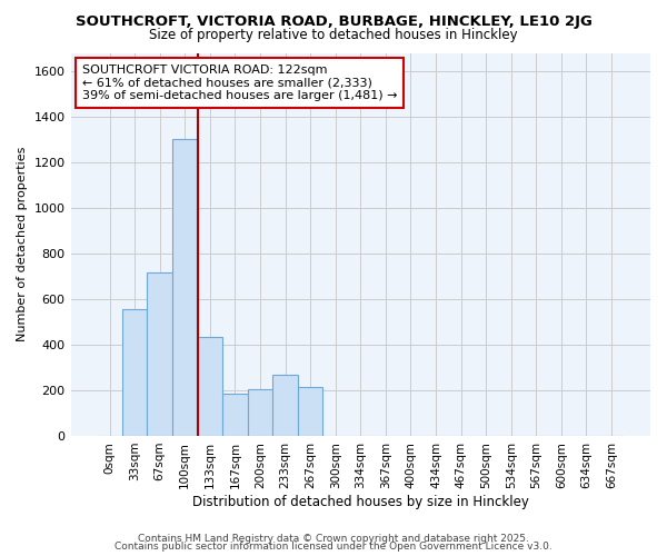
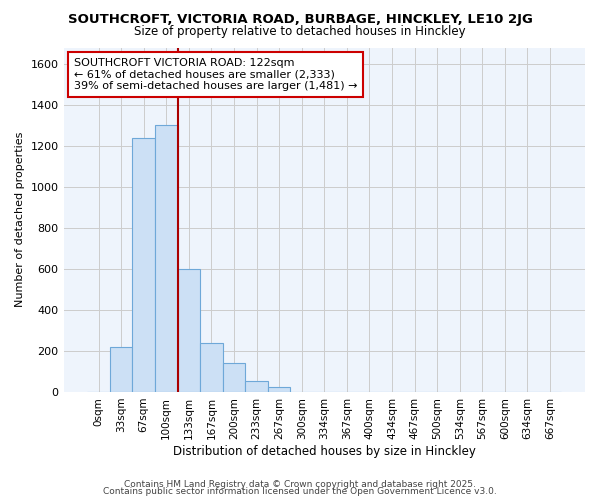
33sqm: 555 -> 220
67sqm: 715 -> 1240
133sqm: 435 -> 600
167sqm: 185 -> 240
200sqm: 205 -> 140
233sqm: 270 -> 55
267sqm: 215 -> 25
